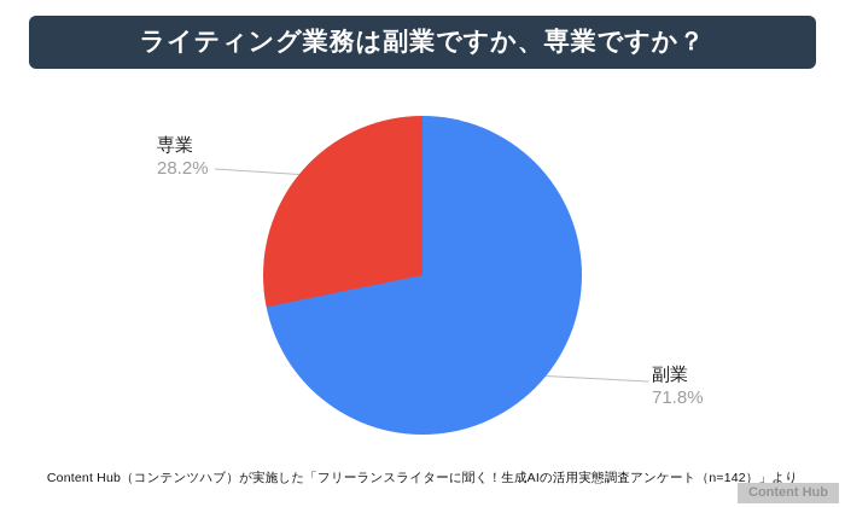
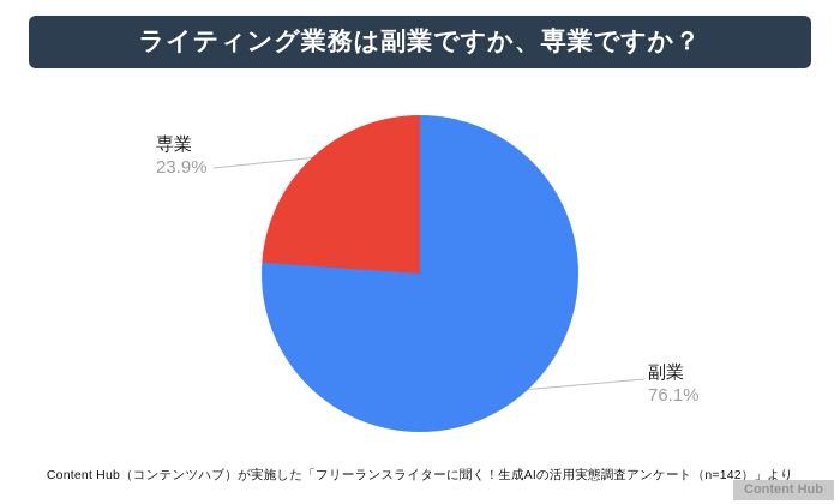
副業: 71.8% -> 76.1%
専業: 28.2% -> 23.9%
